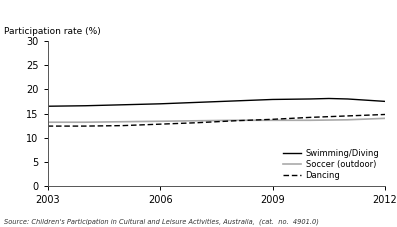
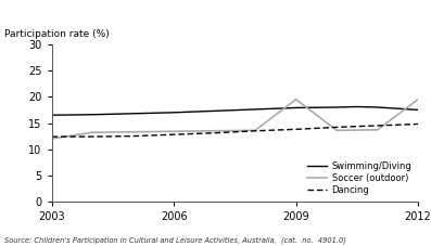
Soccer (outdoor)/2003: 13.2 -> 12.0
Soccer (outdoor)/2009: 13.6 -> 19.5
Soccer (outdoor)/2012: 14.0 -> 19.5
